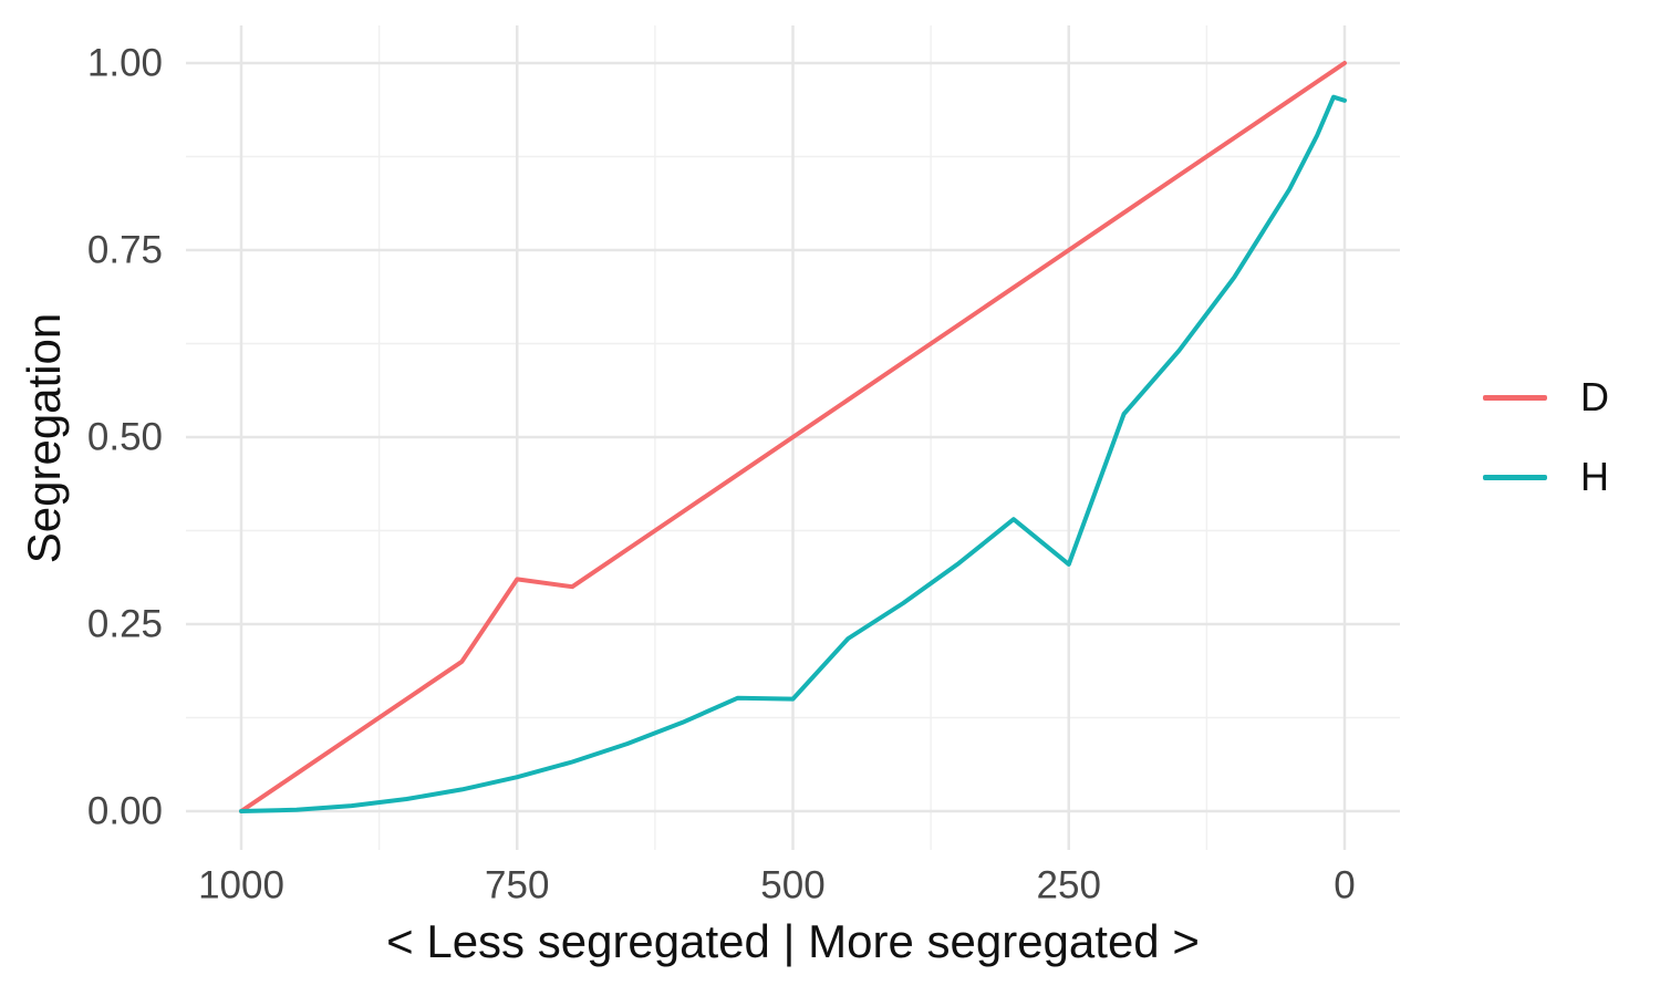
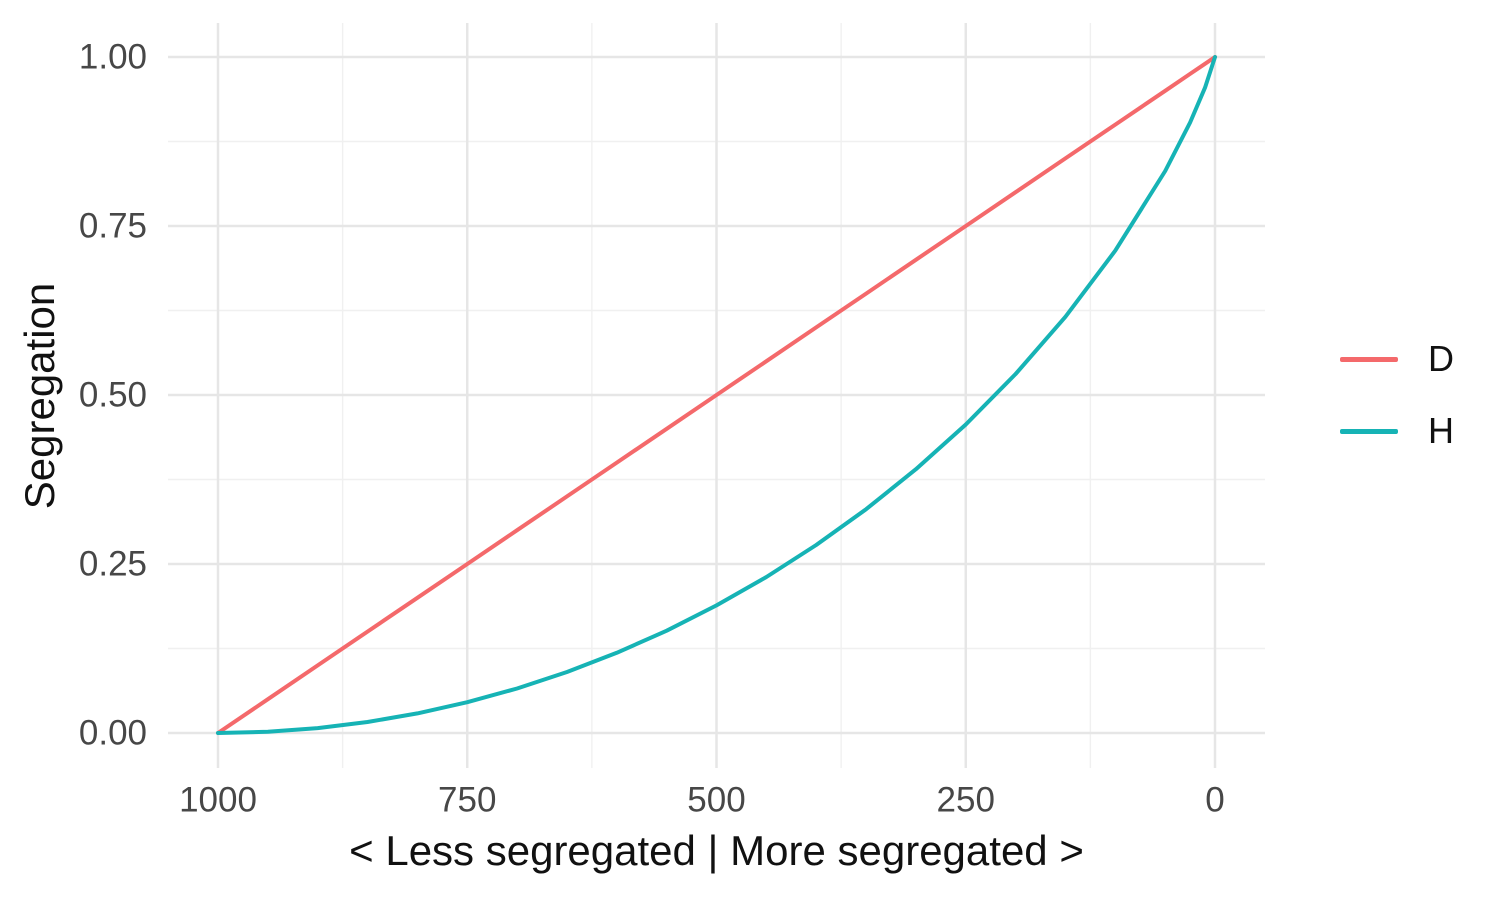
D/750: 0.31 -> 0.25
H/500: 0.15 -> 0.19
H/250: 0.33 -> 0.46
H/0: 0.95 -> 1.00
